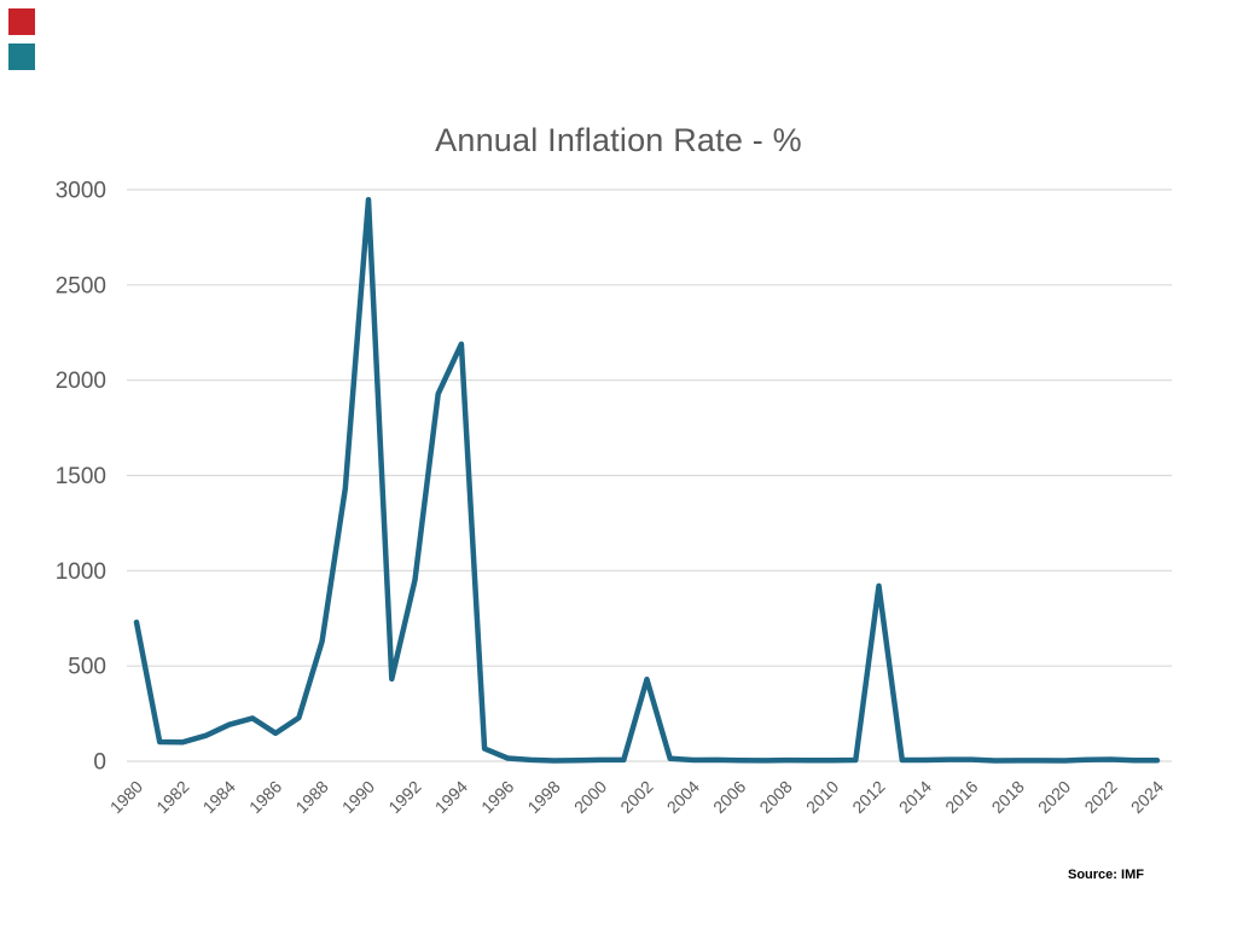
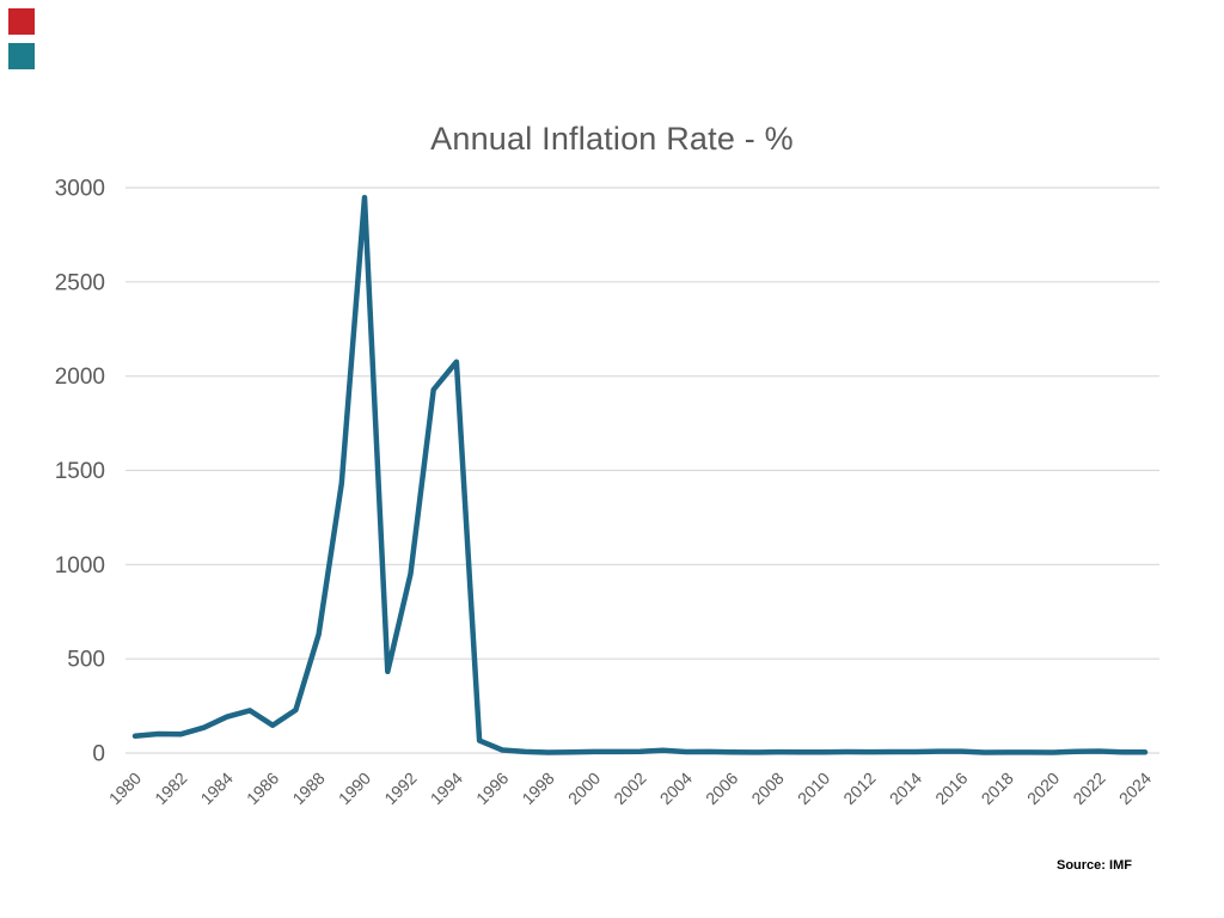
1980: 730 -> 90
1994: 2190 -> 2080
2002: 430 -> 10
2012: 920 -> 10
